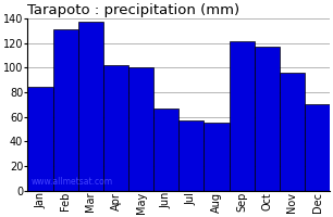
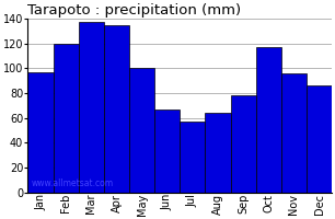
Jan: 84 -> 97
Feb: 131 -> 120
Apr: 102 -> 135
Aug: 55 -> 64
Sep: 121 -> 78
Dec: 70 -> 86
